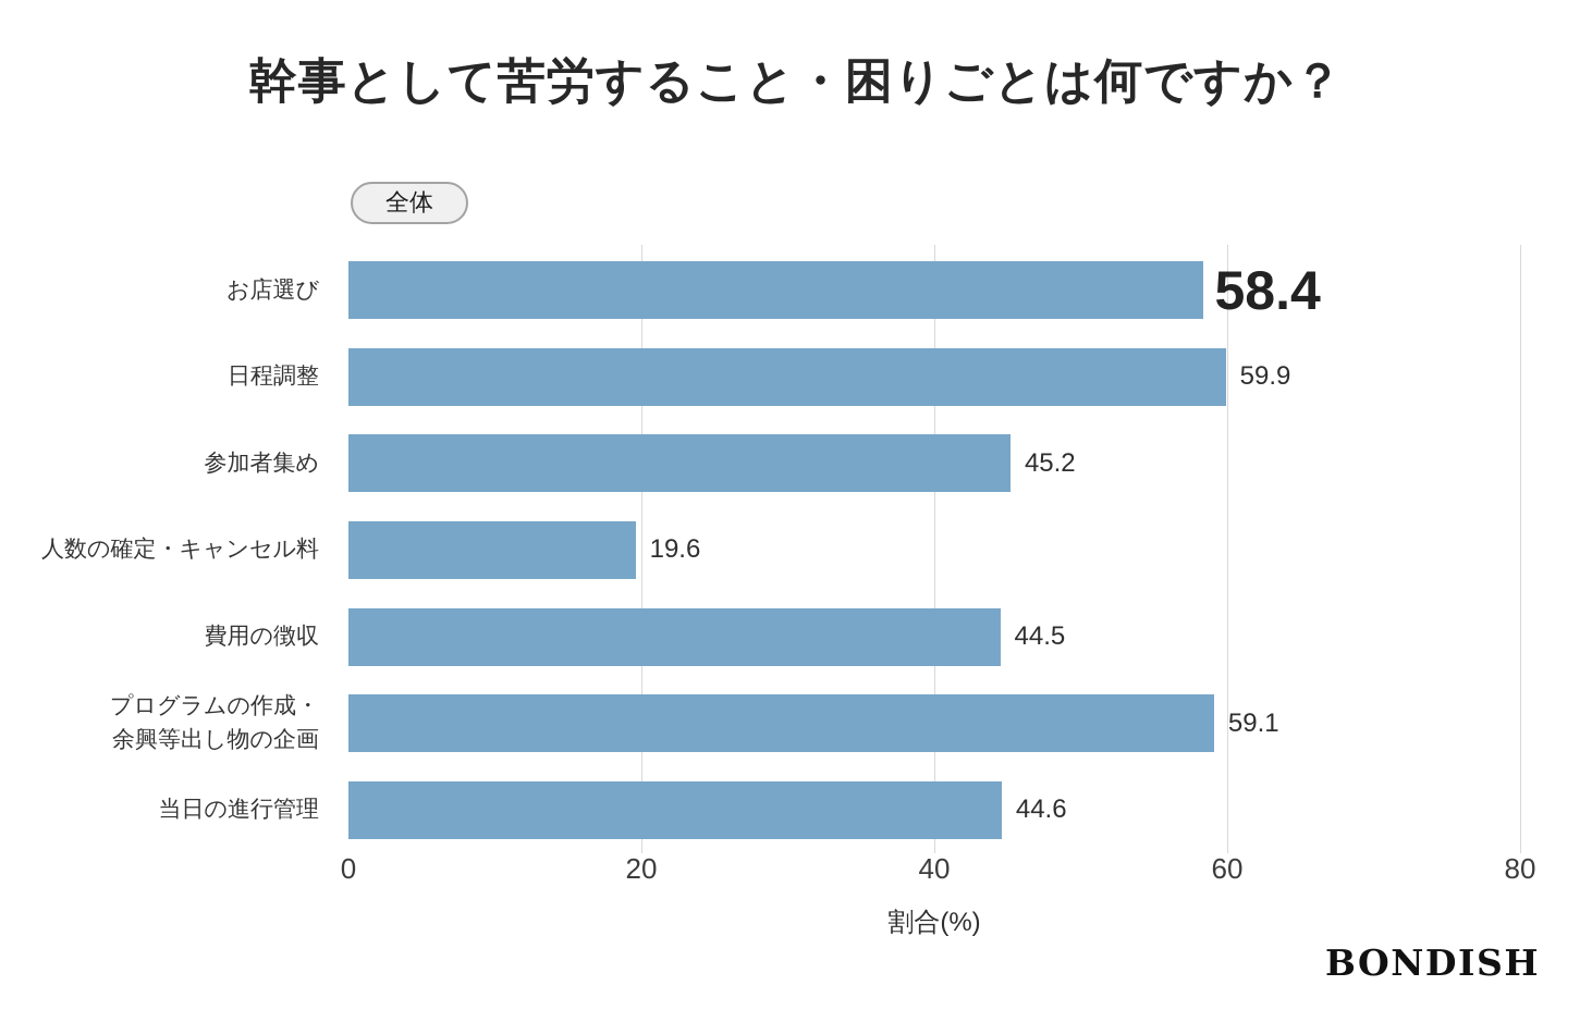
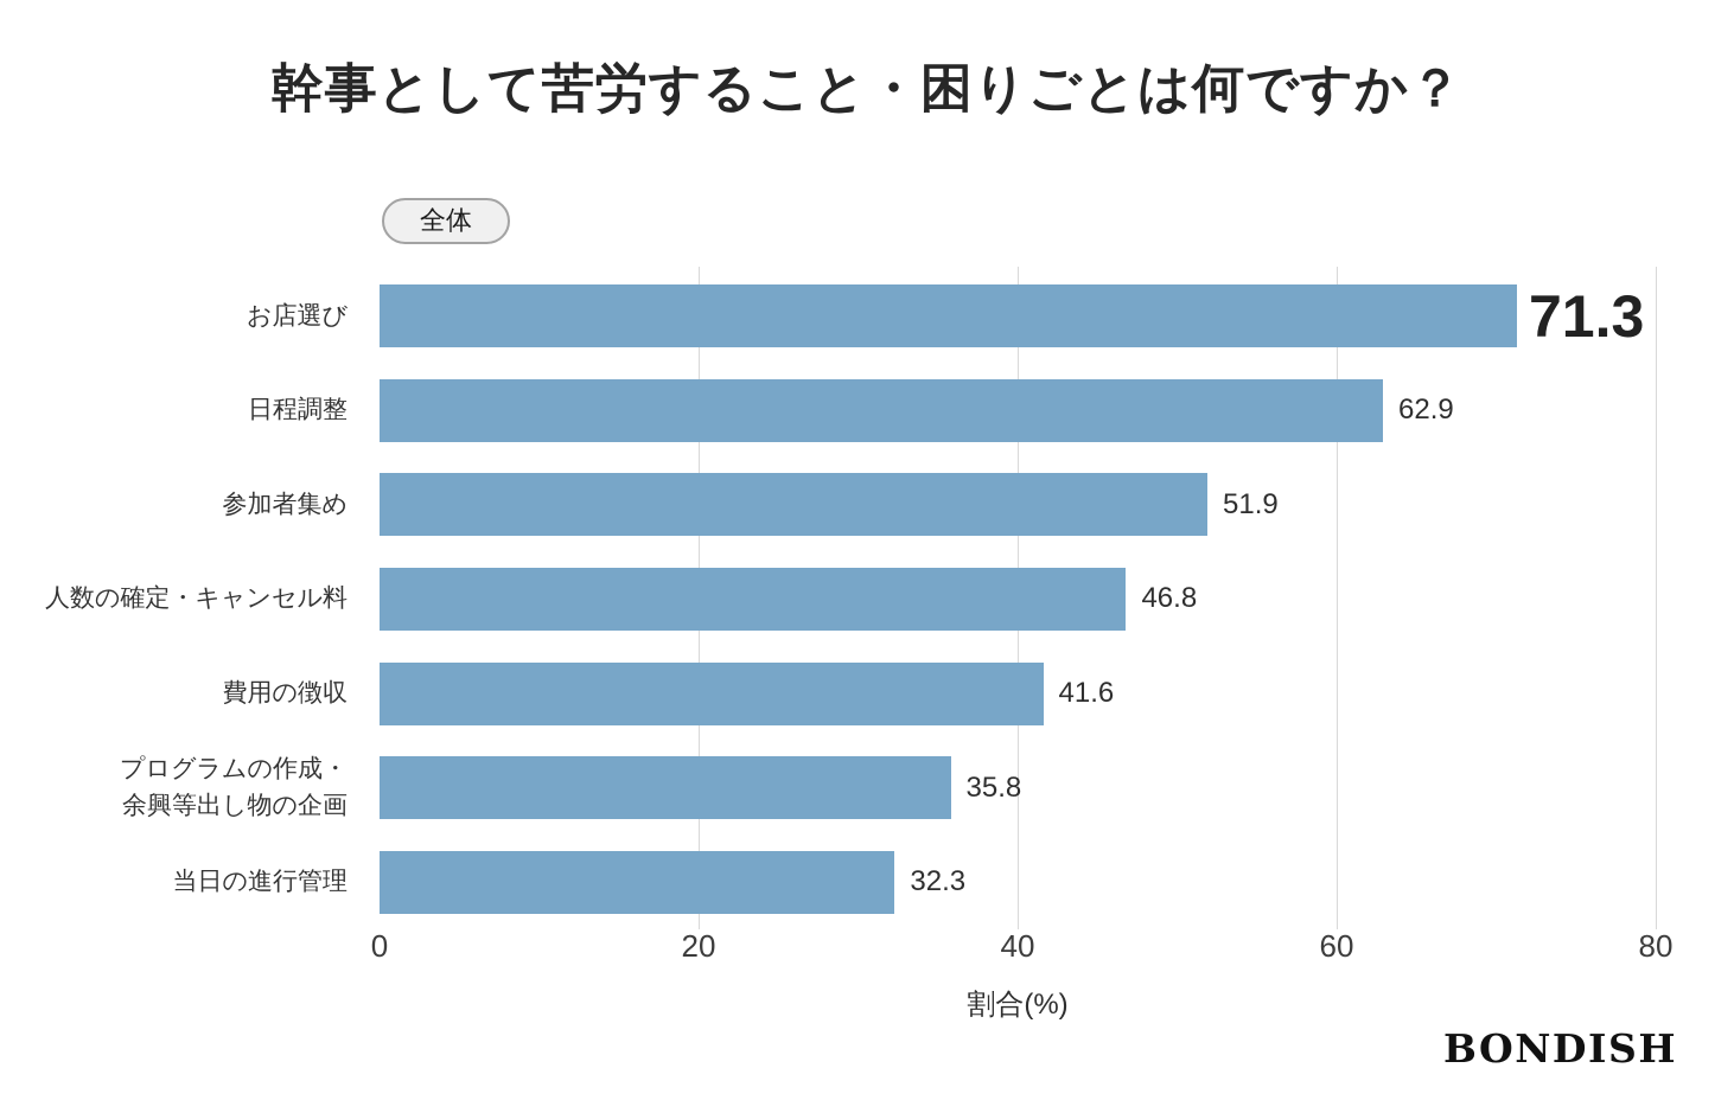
お店選び: 58.4 -> 71.3
日程調整: 59.9 -> 62.9
参加者集め: 45.2 -> 51.9
人数の確定・キャンセル料: 19.6 -> 46.8
費用の徴収: 44.5 -> 41.6
プログラムの作成・ 余興等出し物の企画: 59.1 -> 35.8
当日の進行管理: 44.6 -> 32.3
